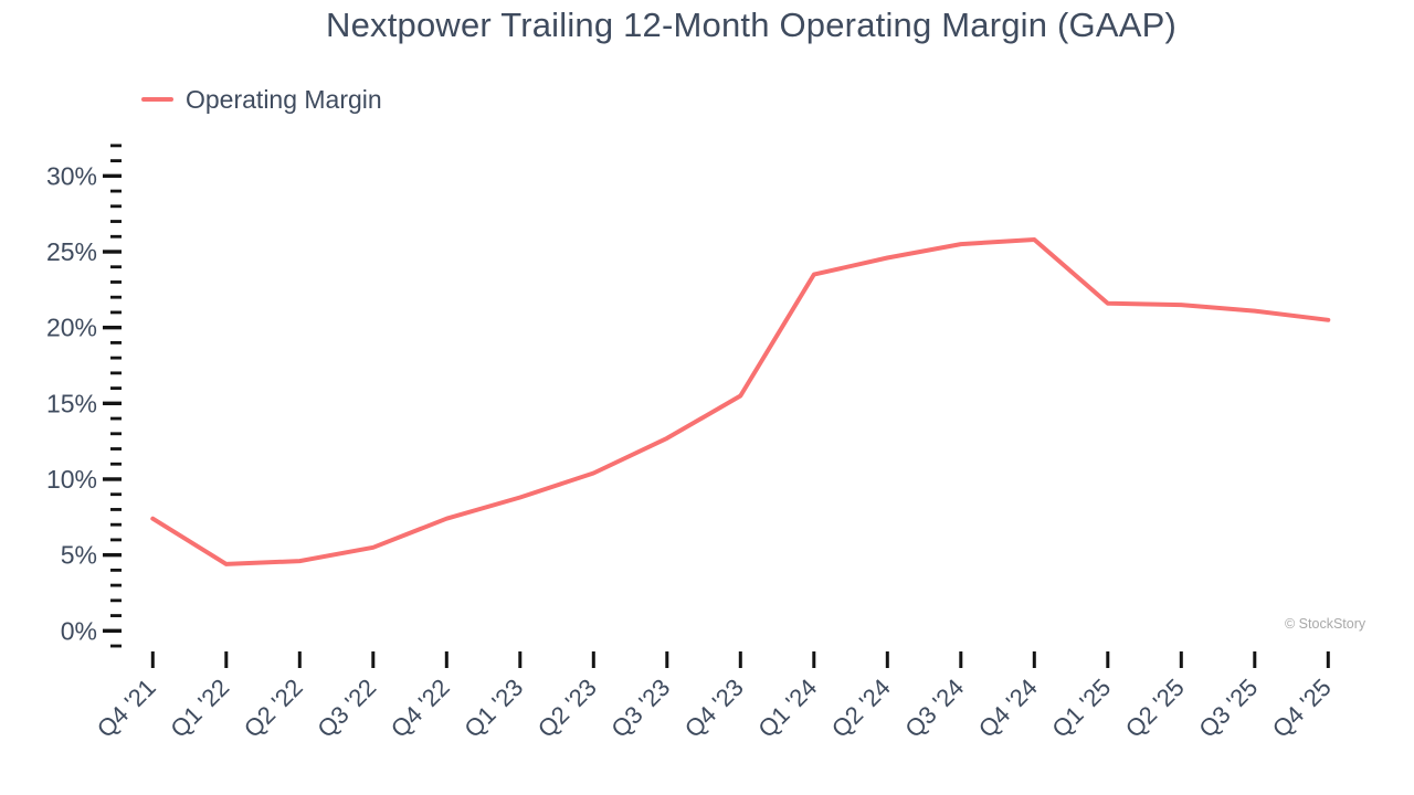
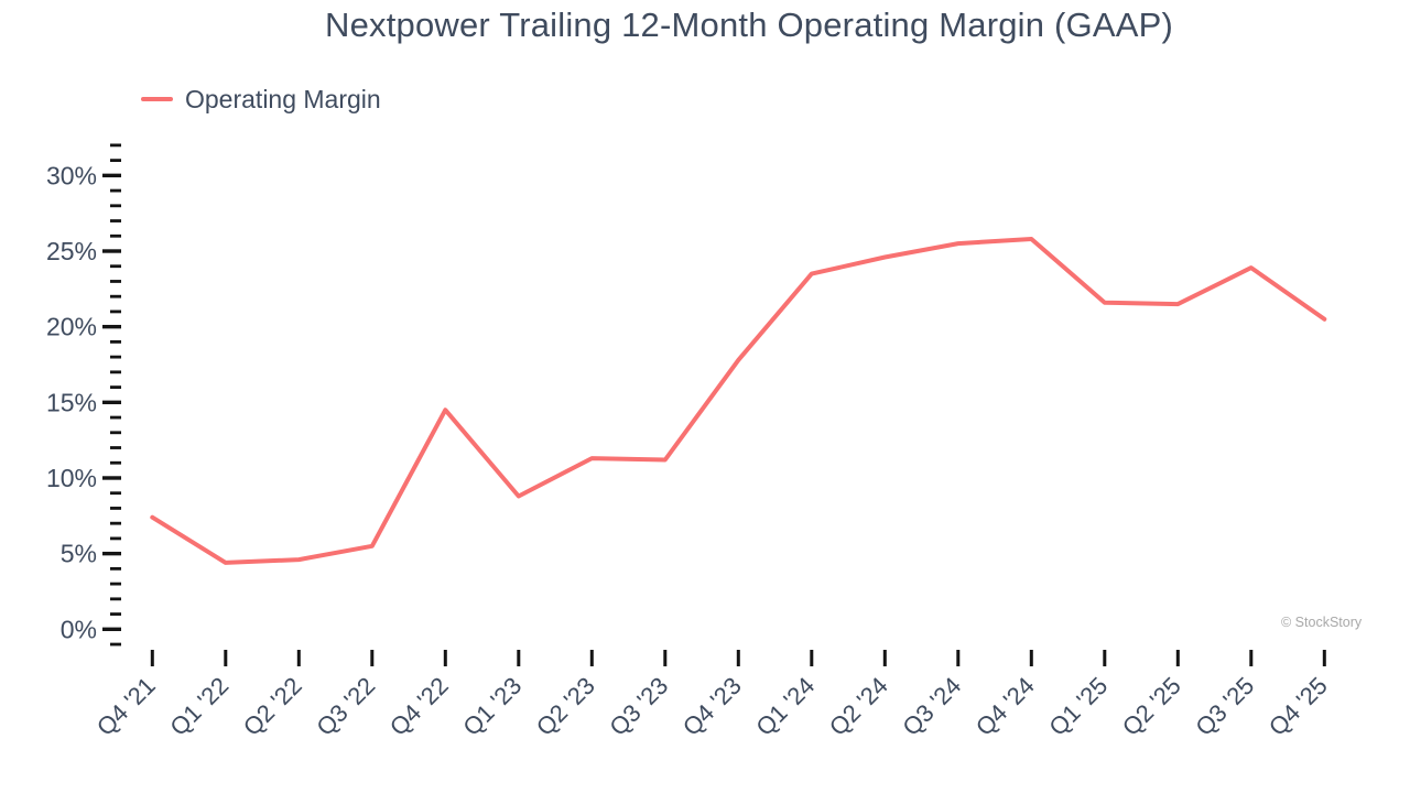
Q4 '22: 7.4% -> 14.5%
Q2 '23: 10.4% -> 11.3%
Q3 '23: 12.7% -> 11.2%
Q4 '23: 15.5% -> 17.8%
Q3 '25: 21.1% -> 23.9%
